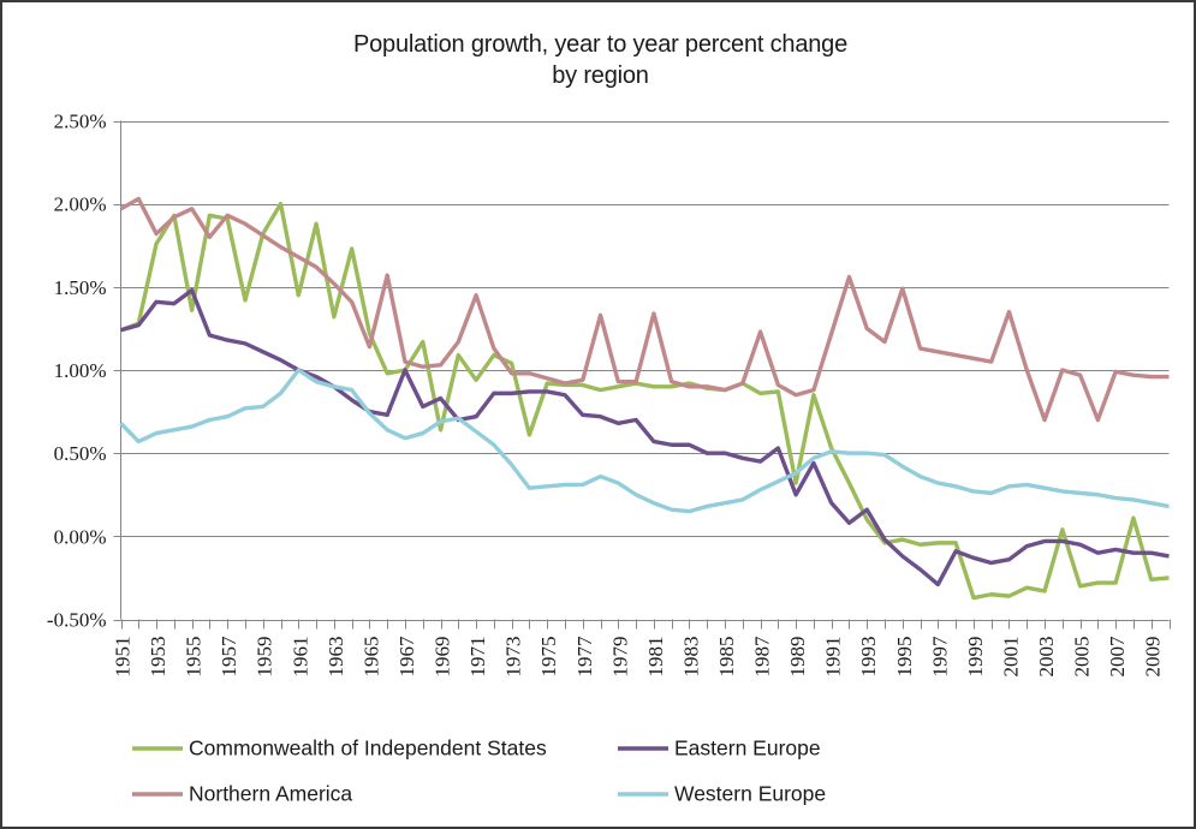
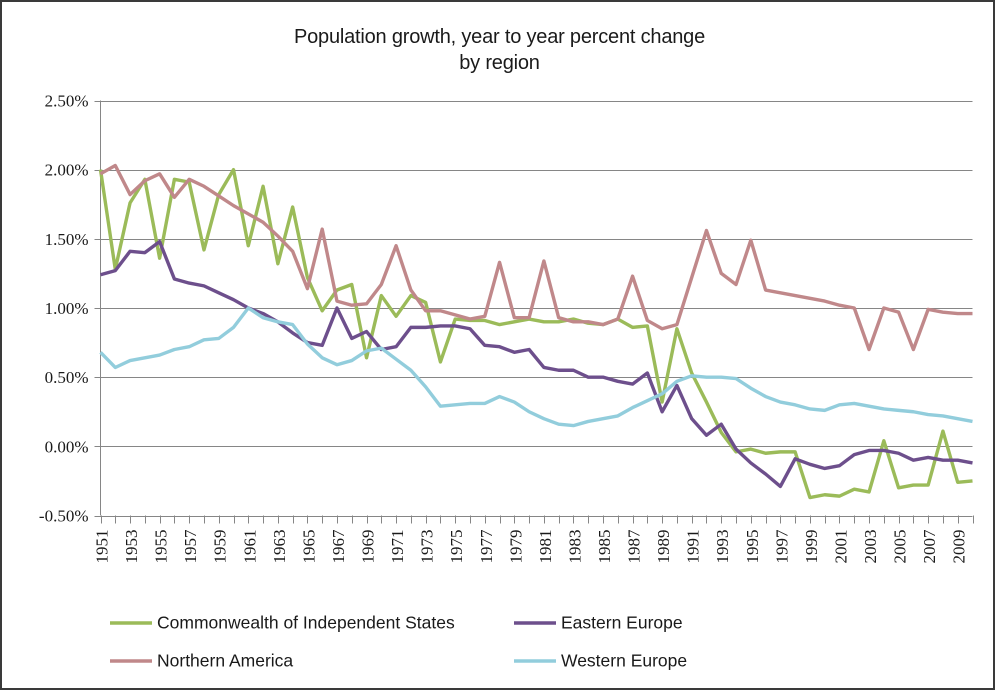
Commonwealth of Independent States/1951: 1.24% -> 2.00%
Commonwealth of Independent States/1967: 1.00% -> 1.13%
Northern America/2001: 1.35% -> 1.02%
